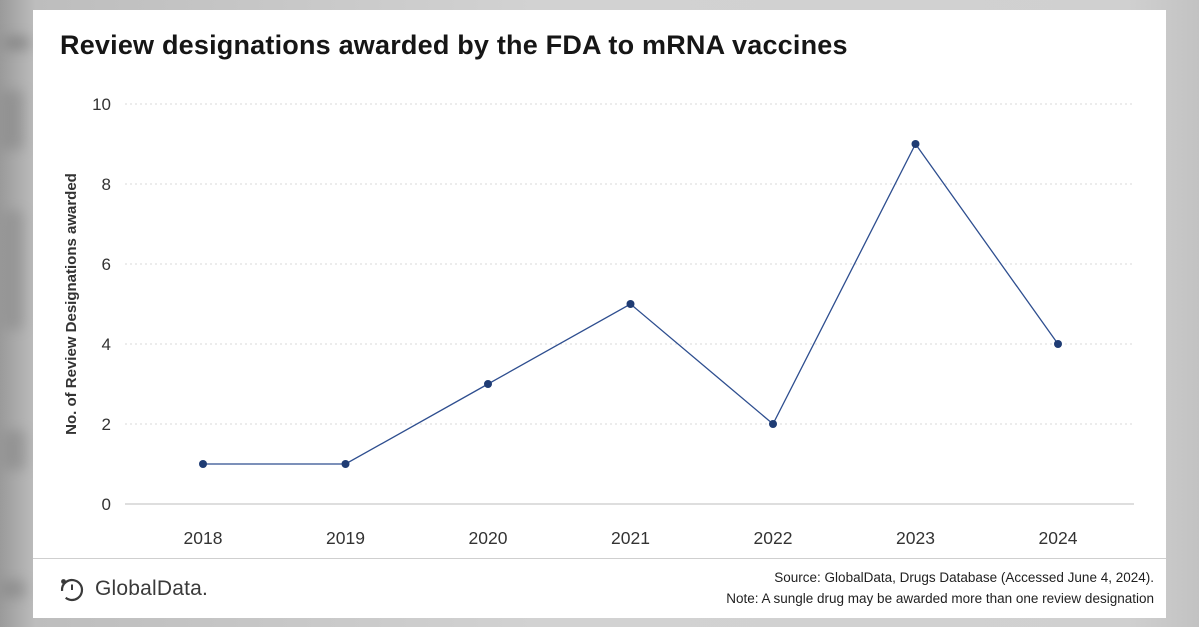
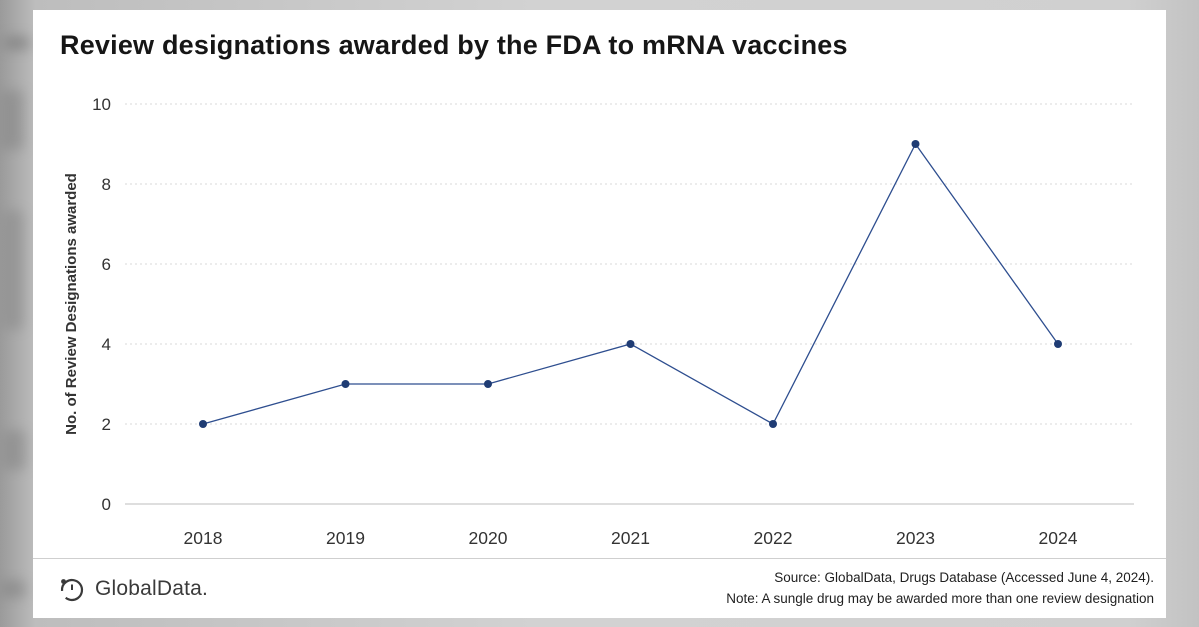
2018: 1 -> 2
2019: 1 -> 3
2021: 5 -> 4
